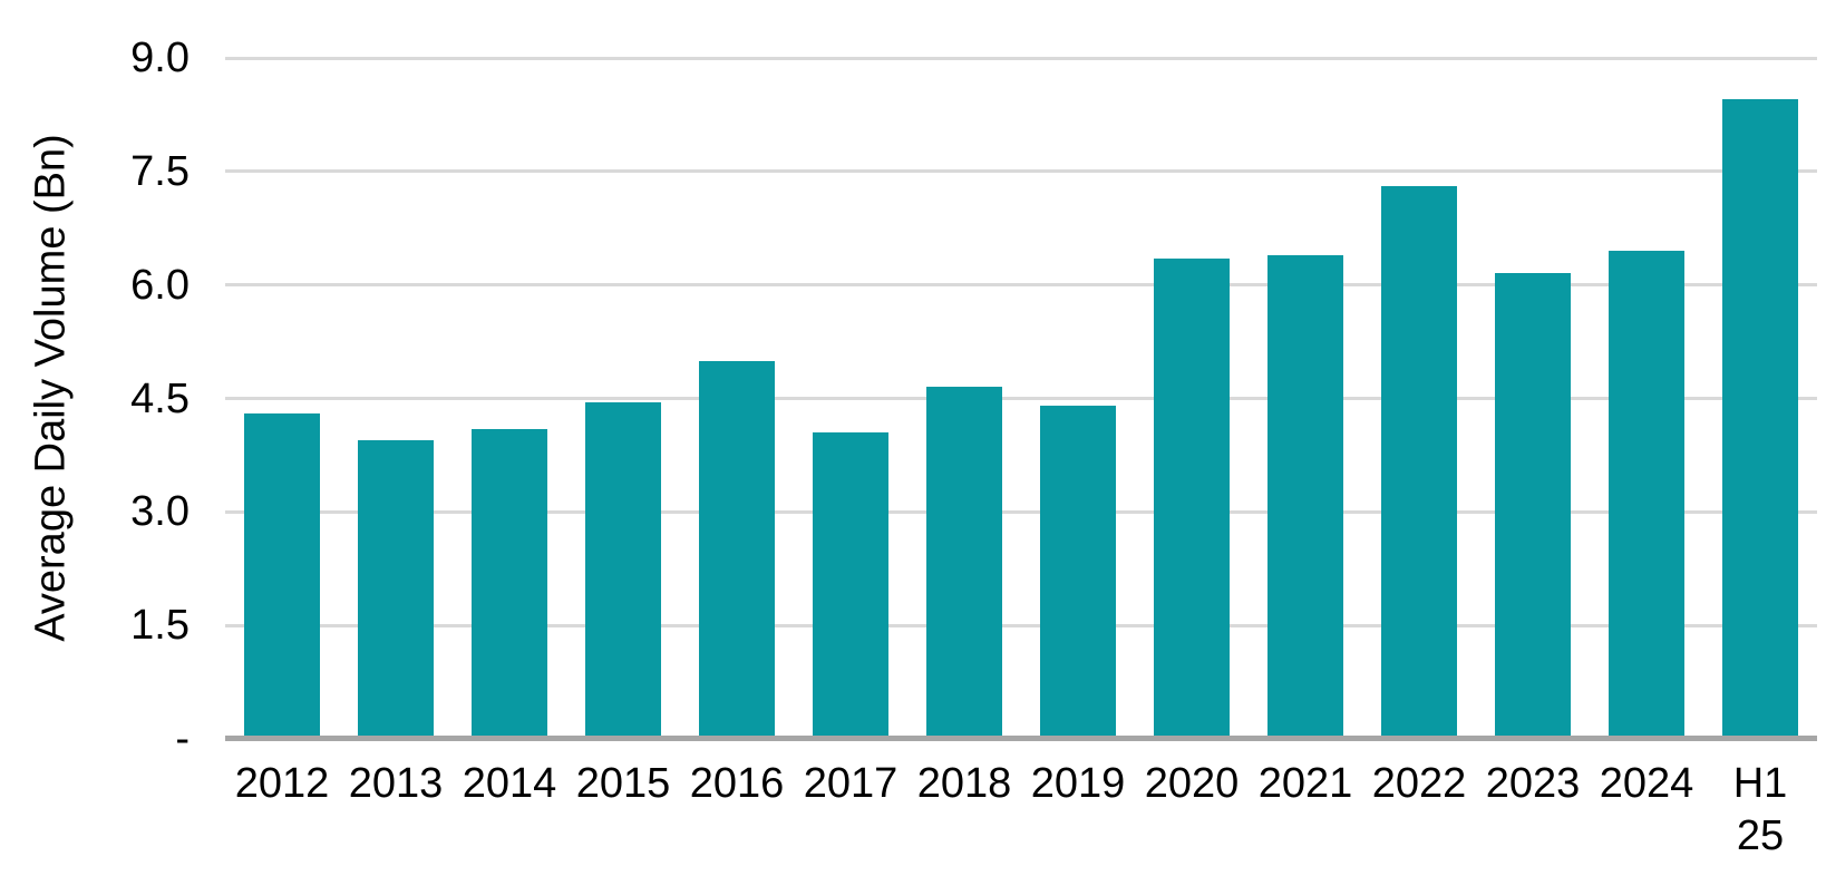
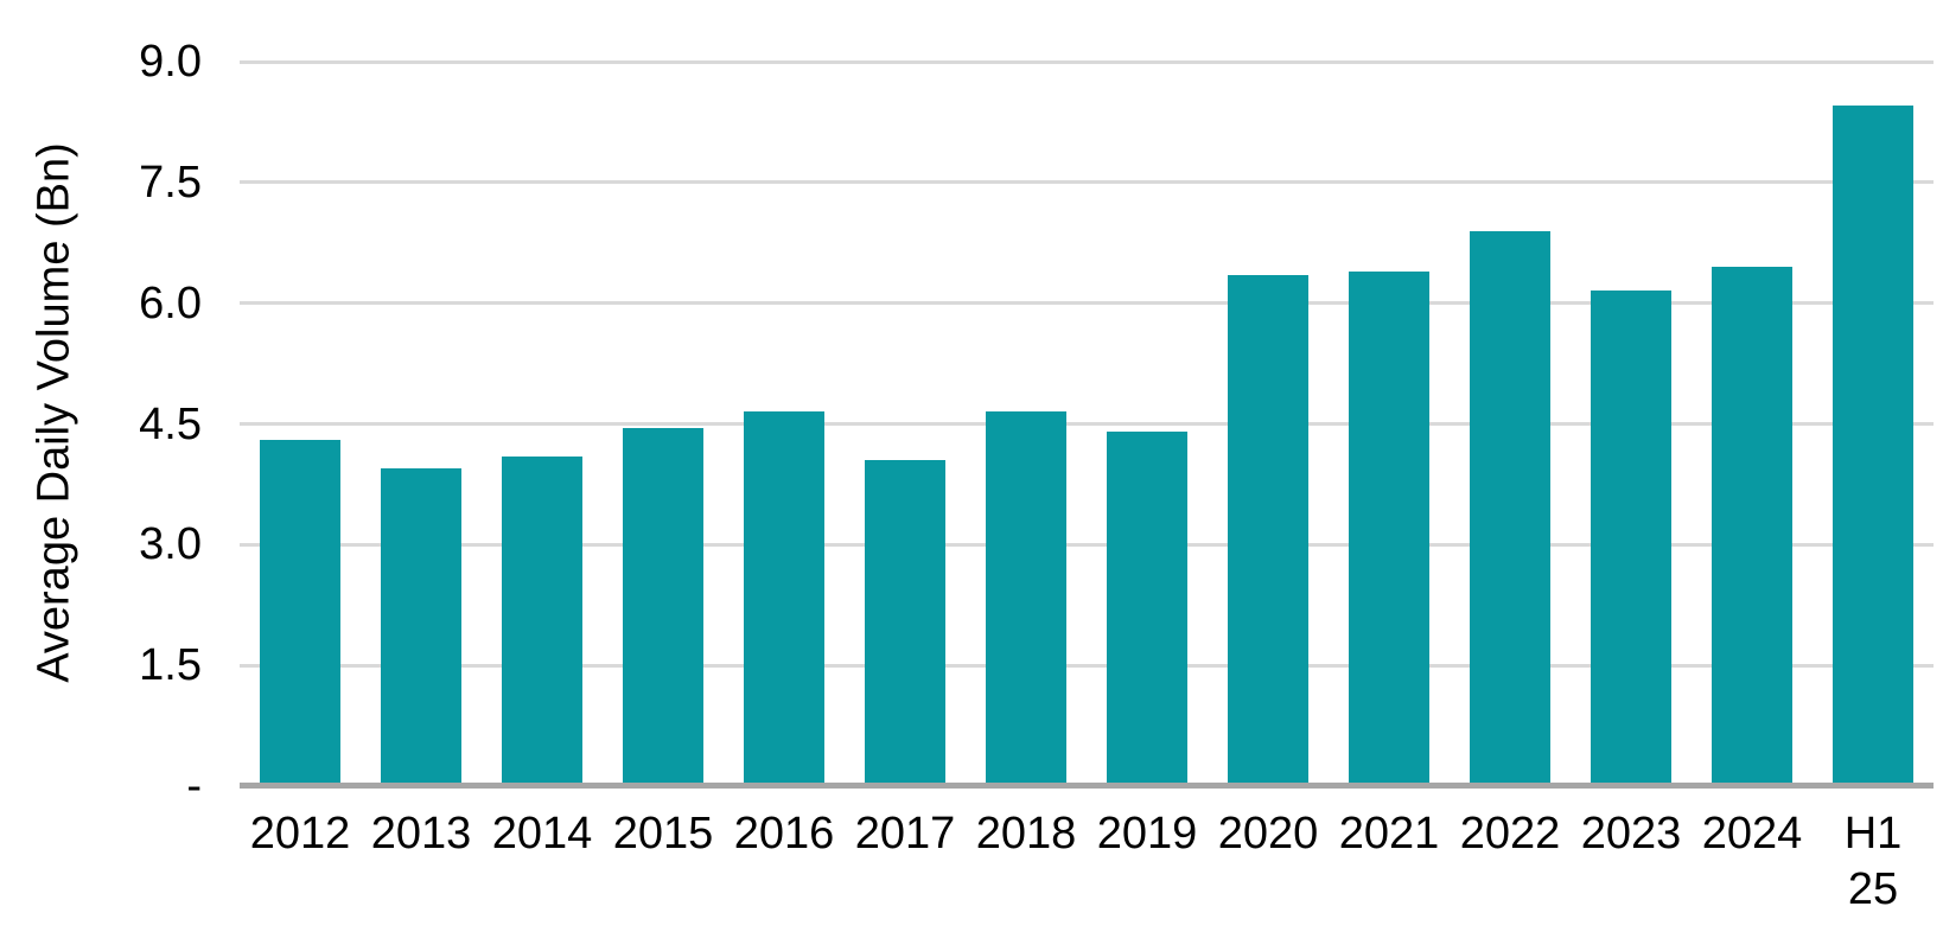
2016: 5.0 -> 4.7
2022: 7.3 -> 6.9
